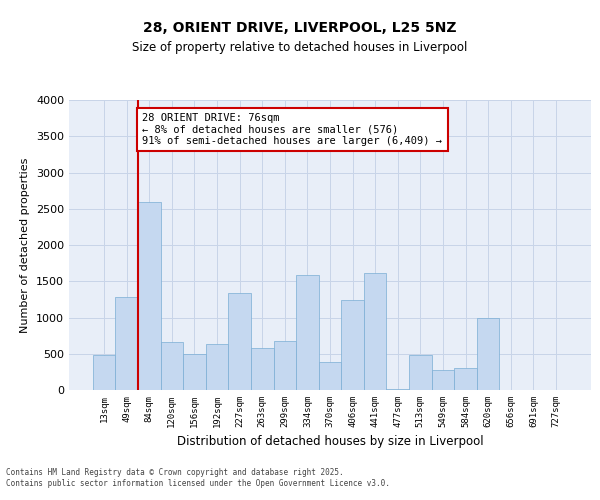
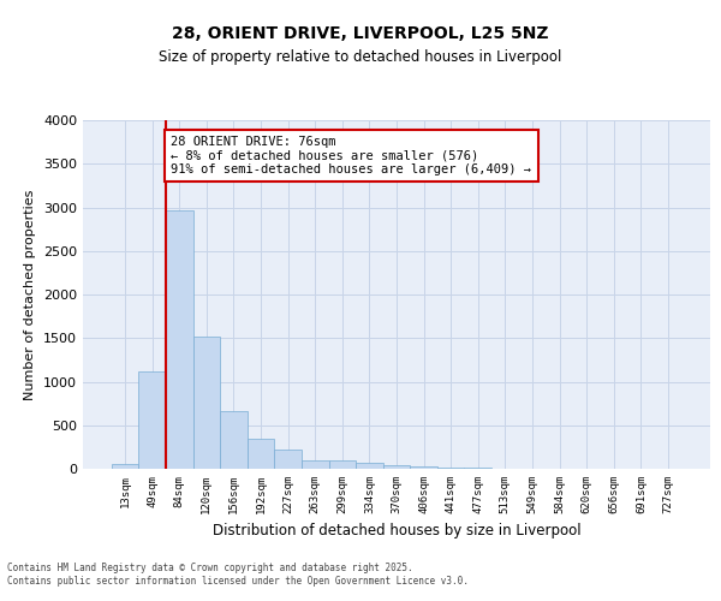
13sqm: 480 -> 50
49sqm: 1280 -> 1120
84sqm: 2600 -> 2970
120sqm: 660 -> 1520
156sqm: 500 -> 660
192sqm: 640 -> 340
227sqm: 1340 -> 220
263sqm: 580 -> 100
299sqm: 680 -> 90
334sqm: 1580 -> 80
370sqm: 380 -> 40
406sqm: 1240 -> 20
441sqm: 1620 -> 20
513sqm: 480 -> 0
549sqm: 280 -> 0
584sqm: 300 -> 0
620sqm: 1000 -> 0
